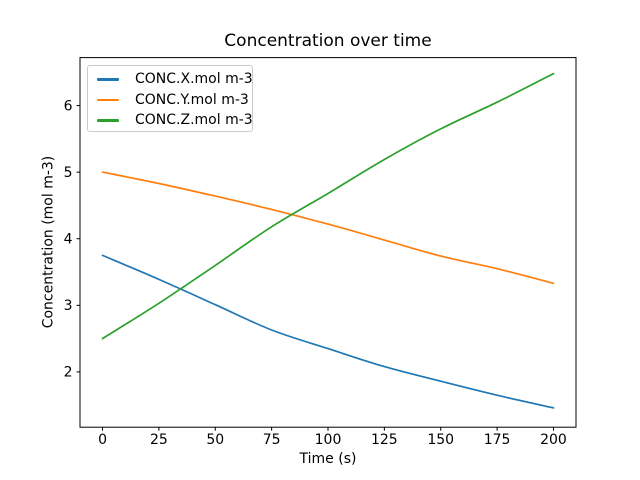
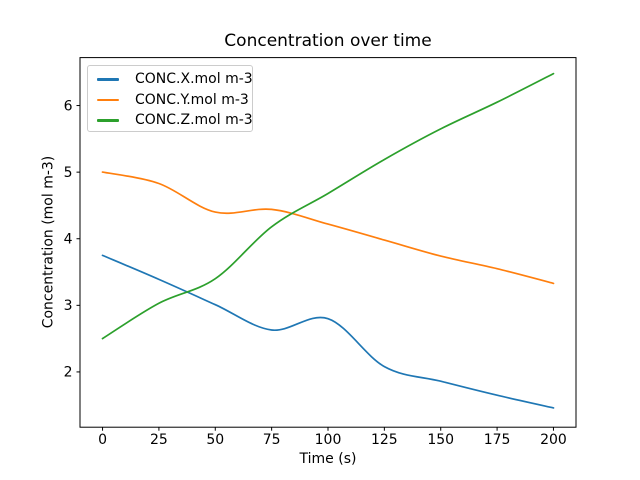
CONC.Y.mol m-3/50: 4.6 -> 4.4
CONC.Z.mol m-3/50: 3.6 -> 3.4
CONC.X.mol m-3/100: 2.4 -> 2.8
